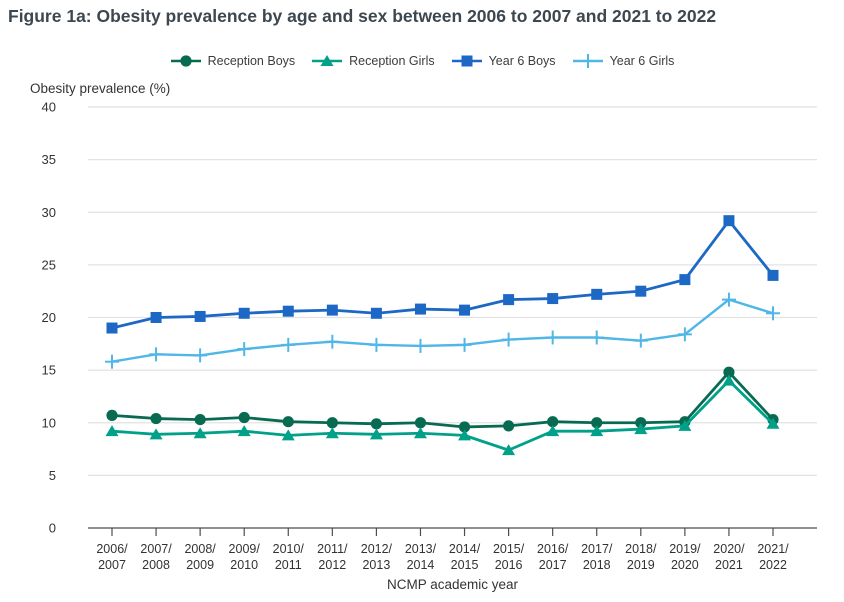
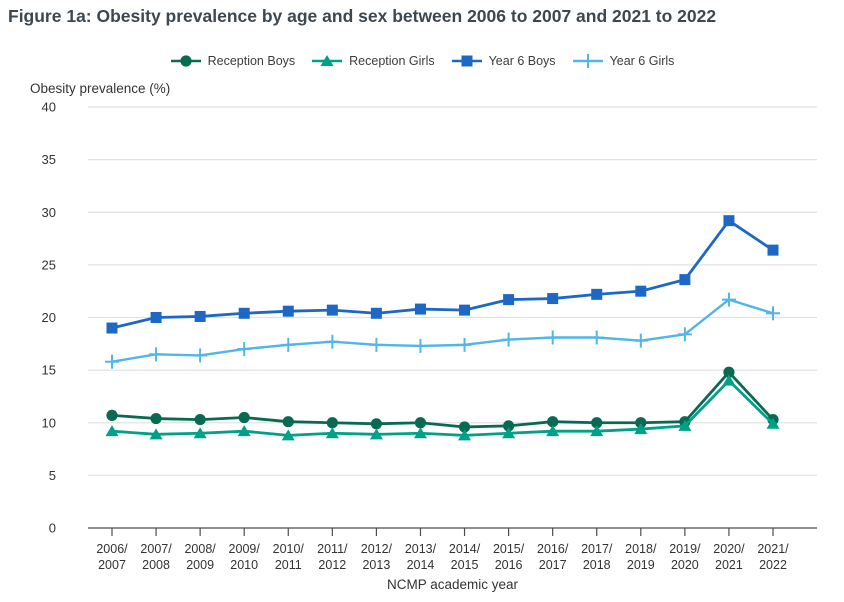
Reception Girls/2015/2016: 7.4 -> 9.0
Year 6 Boys/2021/2022: 24.0 -> 26.4
